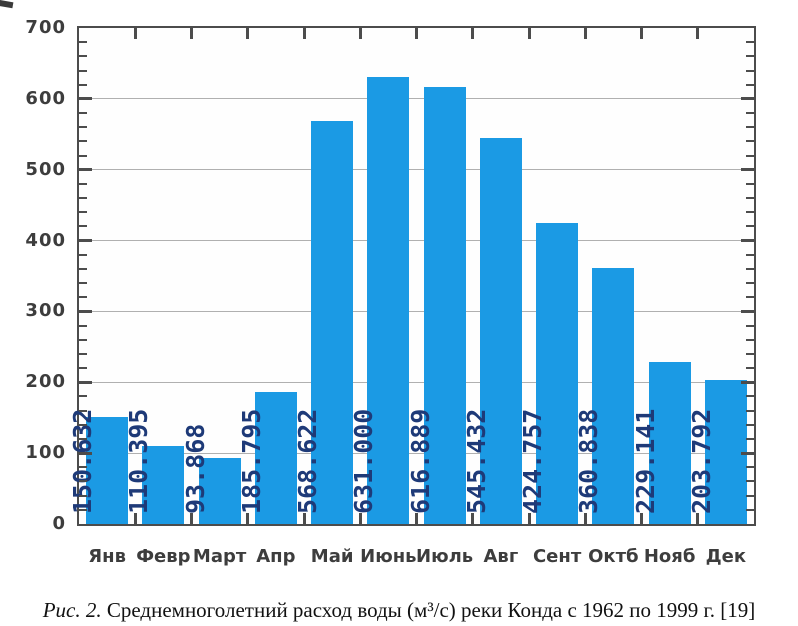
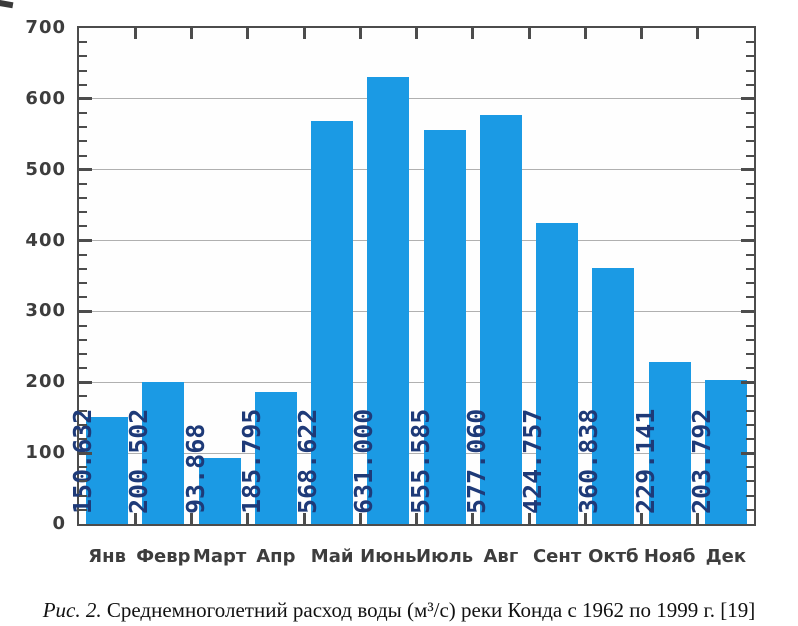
Февр: 110.395 -> 200.502
Июль: 616.889 -> 555.585
Авг: 545.432 -> 577.060
